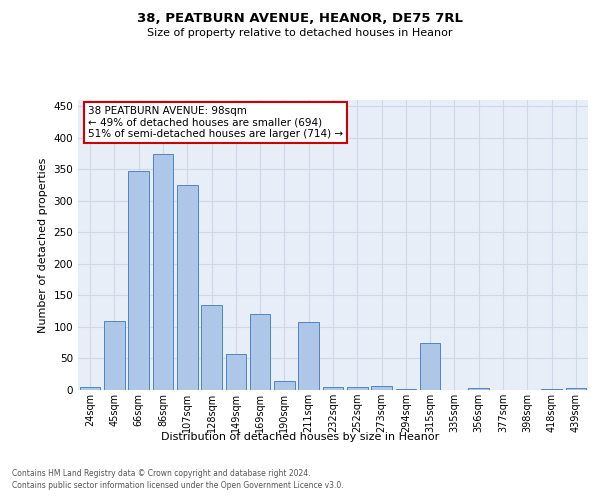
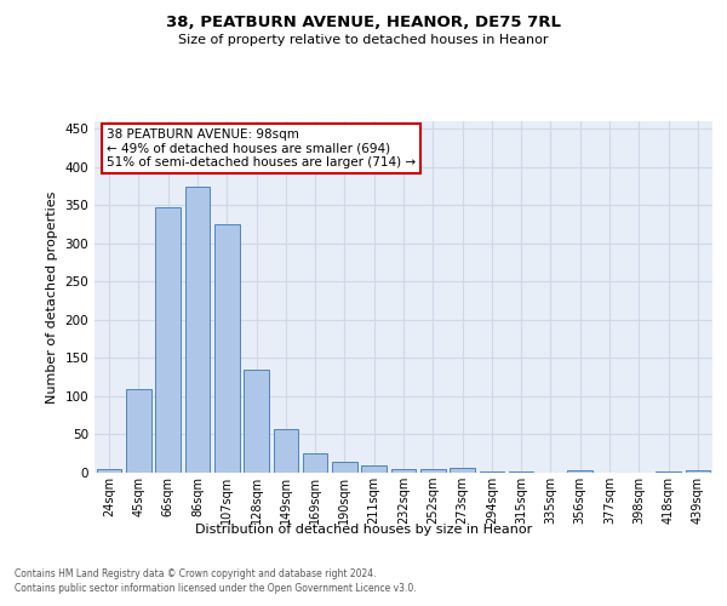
169sqm: 120 -> 26
211sqm: 108 -> 9
315sqm: 74 -> 1
